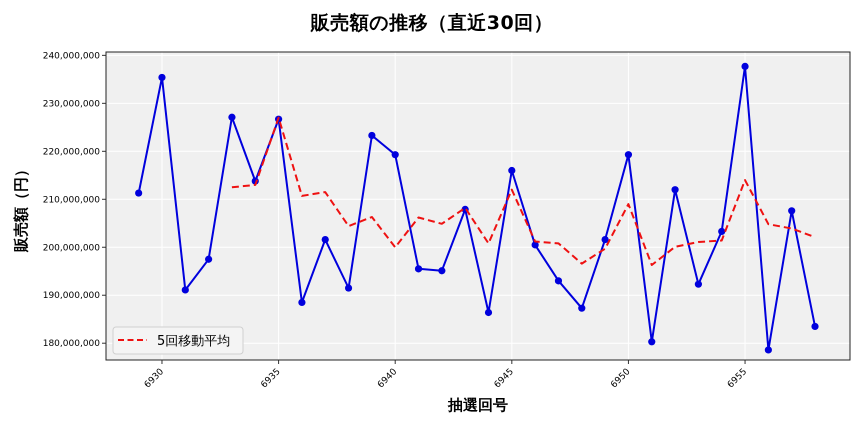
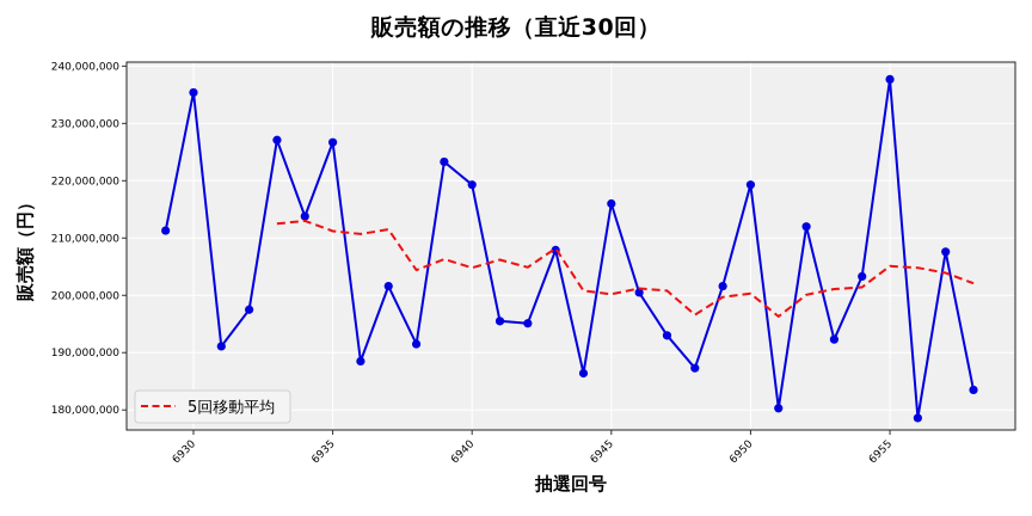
5回移動平均/6935: 227000000 -> 211000000
5回移動平均/6940: 200000000 -> 205000000
5回移動平均/6945: 212000000 -> 200000000
5回移動平均/6950: 209000000 -> 200000000
5回移動平均/6955: 214000000 -> 205000000
